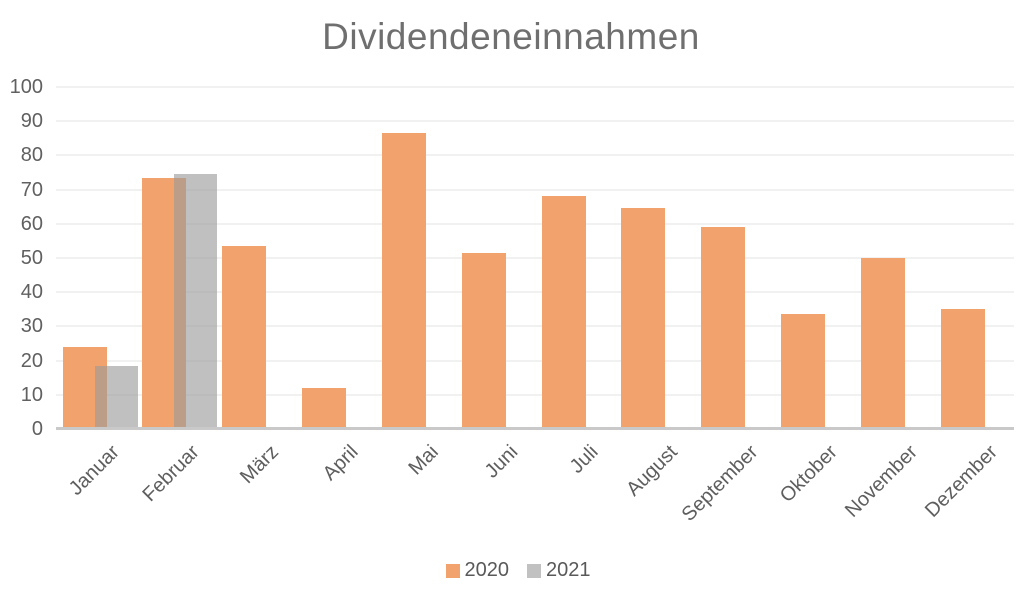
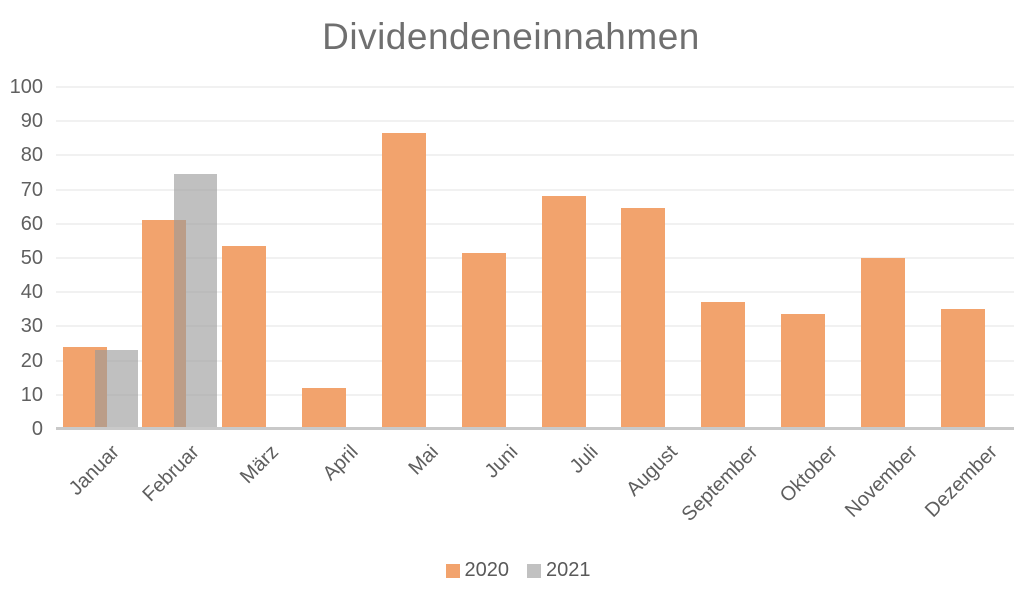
2021/Januar: 18 -> 23
2020/Februar: 74 -> 61
2020/September: 59 -> 37
